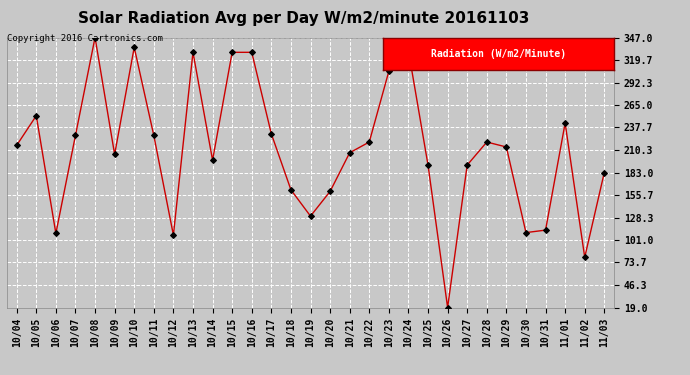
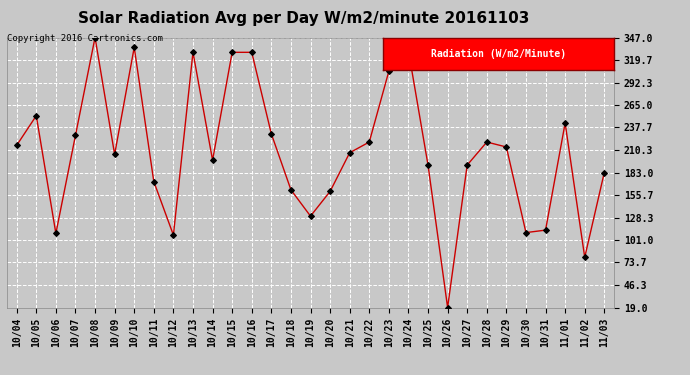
10/11: 228 -> 172
